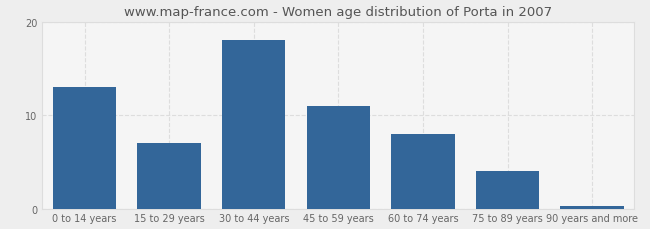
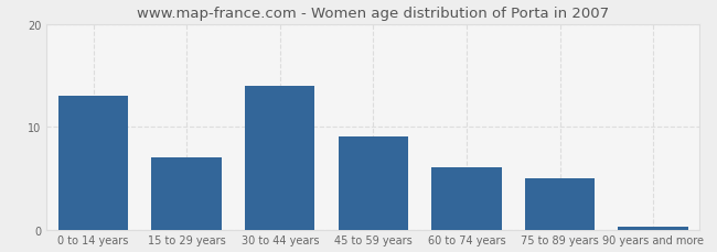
30 to 44 years: 18.0 -> 14.0
45 to 59 years: 11.0 -> 9.0
60 to 74 years: 8.0 -> 6.0
75 to 89 years: 4.0 -> 5.0
